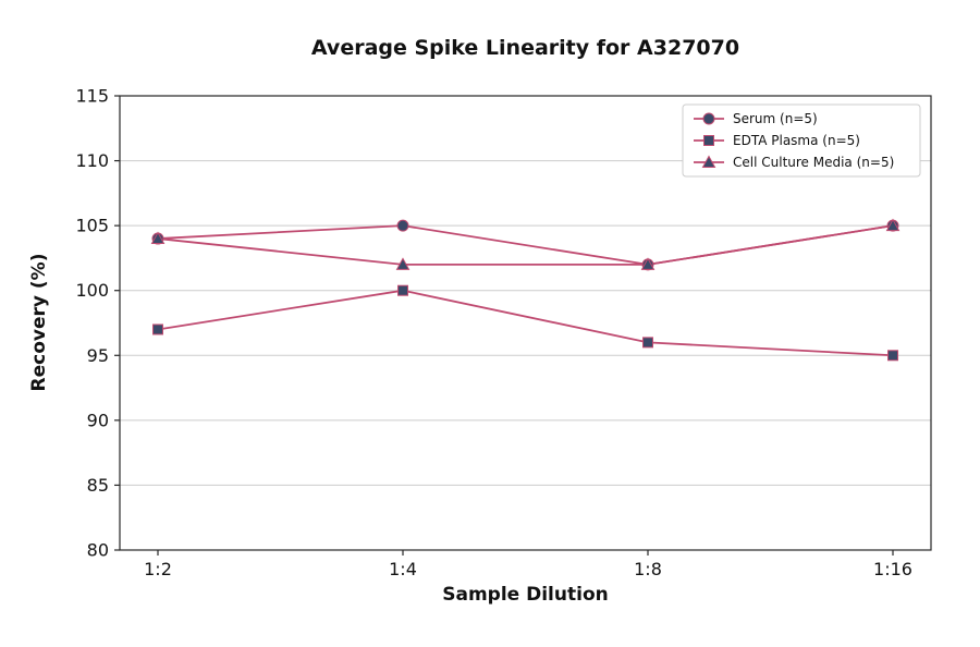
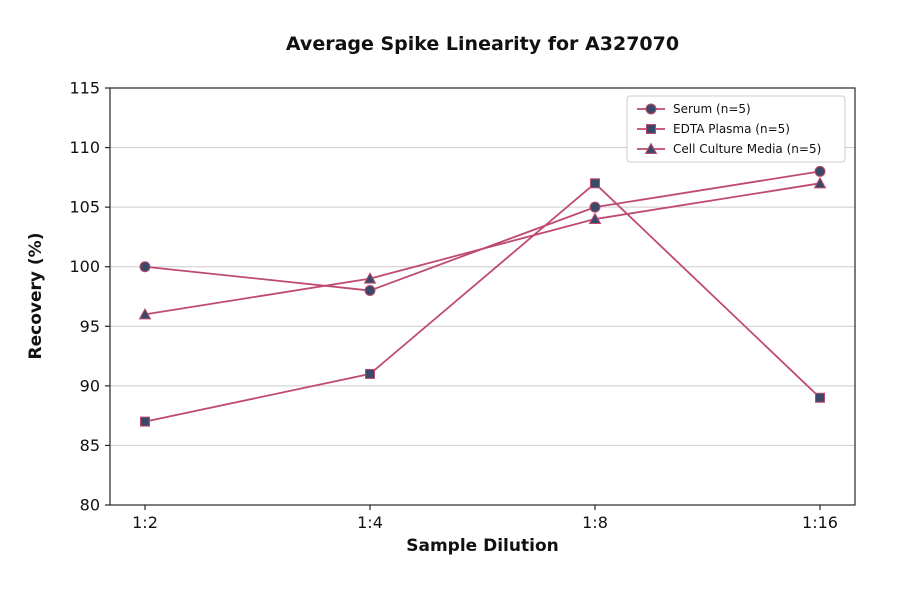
Serum (n=5)/1:2: 104 -> 100
EDTA Plasma (n=5)/1:2: 97 -> 87
Cell Culture Media (n=5)/1:2: 104 -> 96
Serum (n=5)/1:4: 105 -> 98
EDTA Plasma (n=5)/1:4: 100 -> 91
Cell Culture Media (n=5)/1:4: 102 -> 99
Serum (n=5)/1:8: 102 -> 105
EDTA Plasma (n=5)/1:8: 96 -> 107
Cell Culture Media (n=5)/1:8: 102 -> 104
Serum (n=5)/1:16: 105 -> 108
EDTA Plasma (n=5)/1:16: 95 -> 89
Cell Culture Media (n=5)/1:16: 105 -> 107
